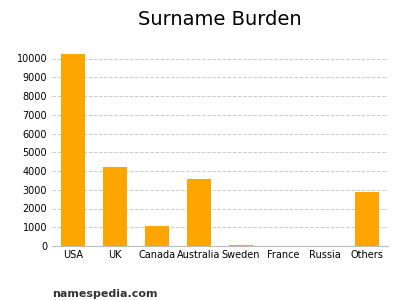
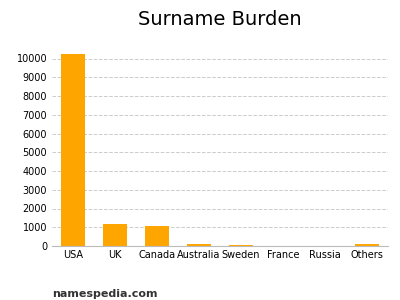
UK: 4200 -> 1200
Australia: 3600 -> 100
Others: 2900 -> 100
